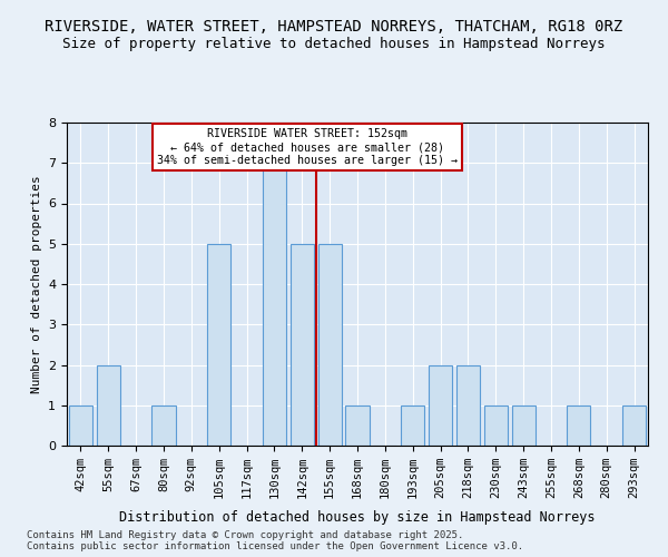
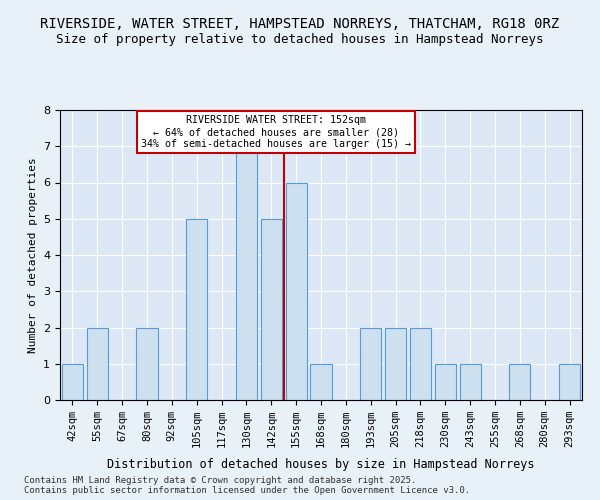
80sqm: 1 -> 2
155sqm: 5 -> 6
193sqm: 1 -> 2
